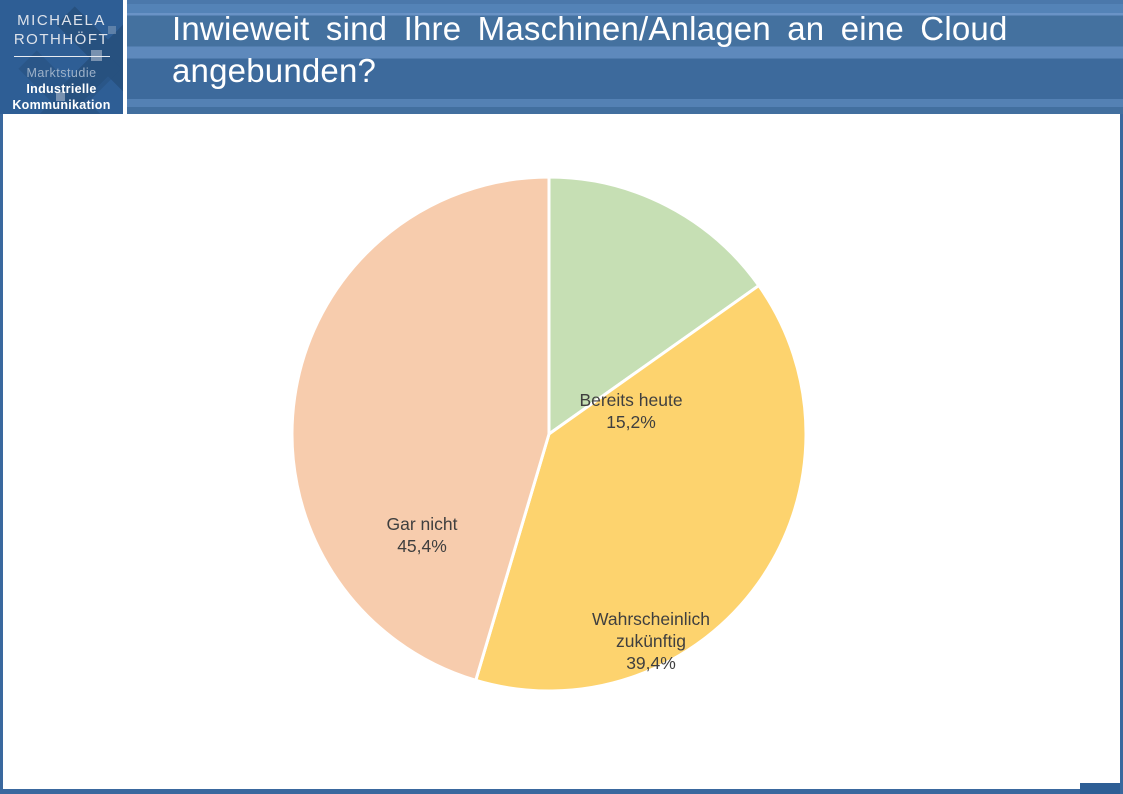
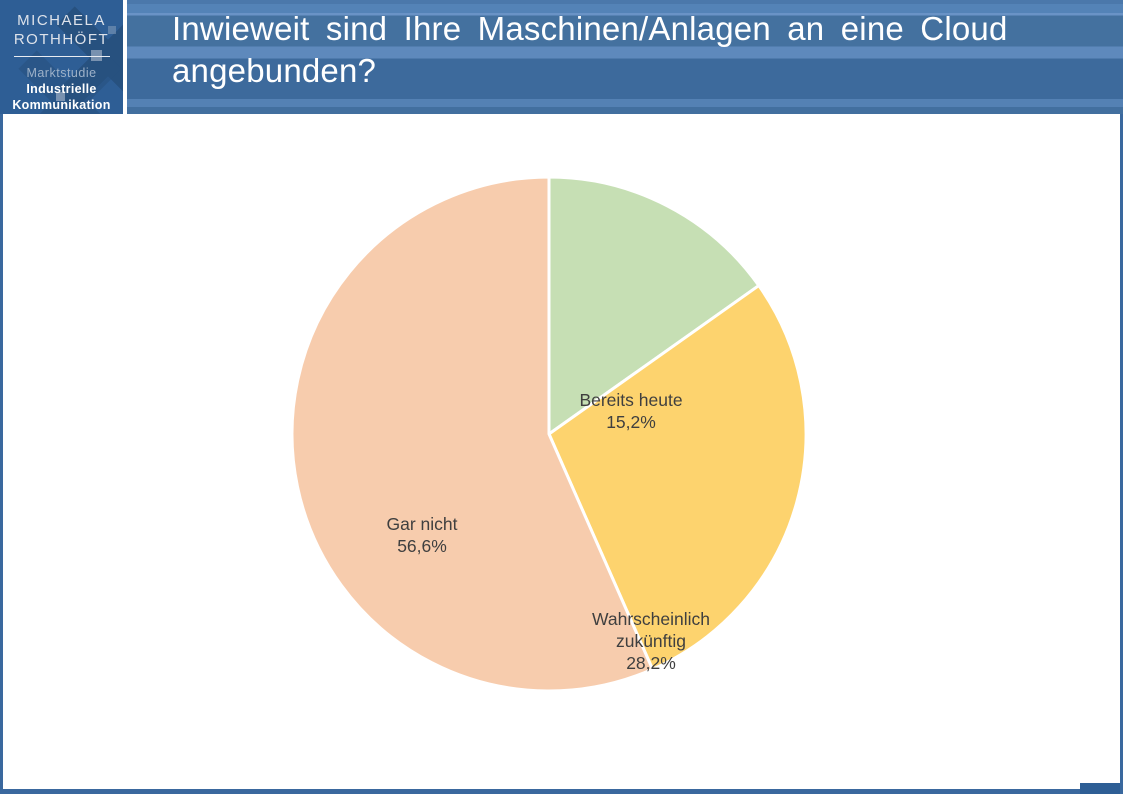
Wahrscheinlich zukünftig: 39,4% -> 28,2%
Gar nicht: 45,4% -> 56,6%
